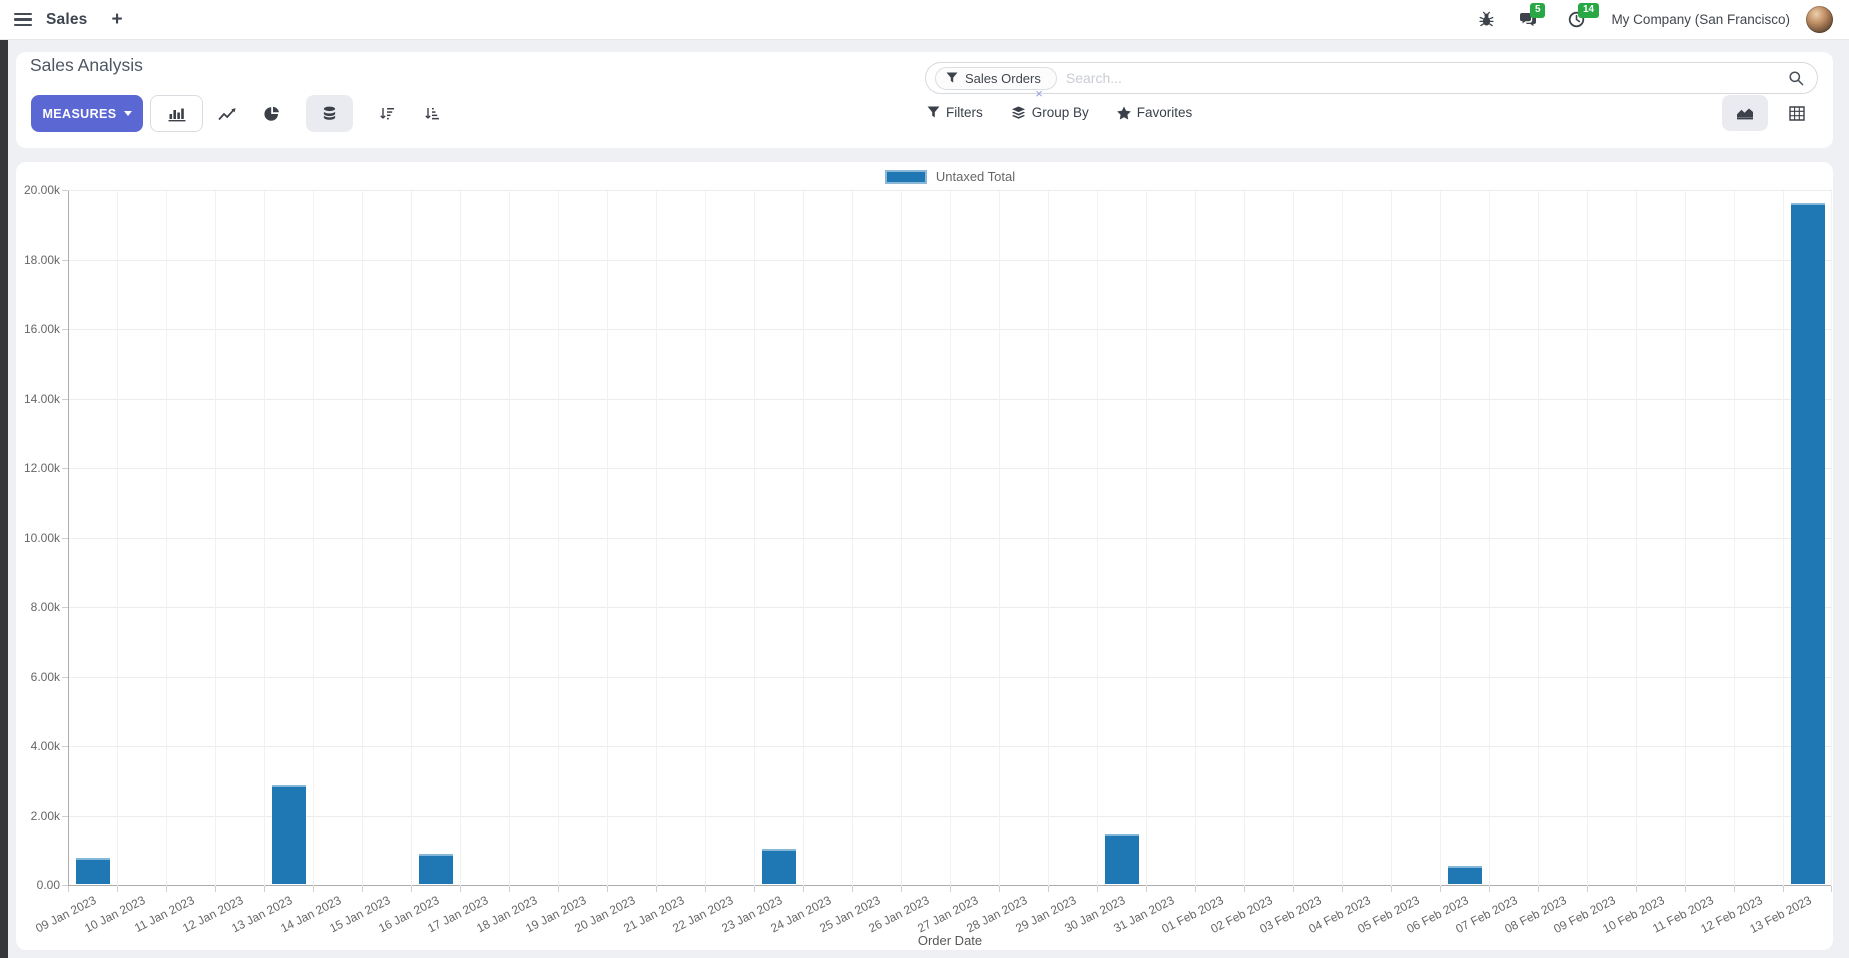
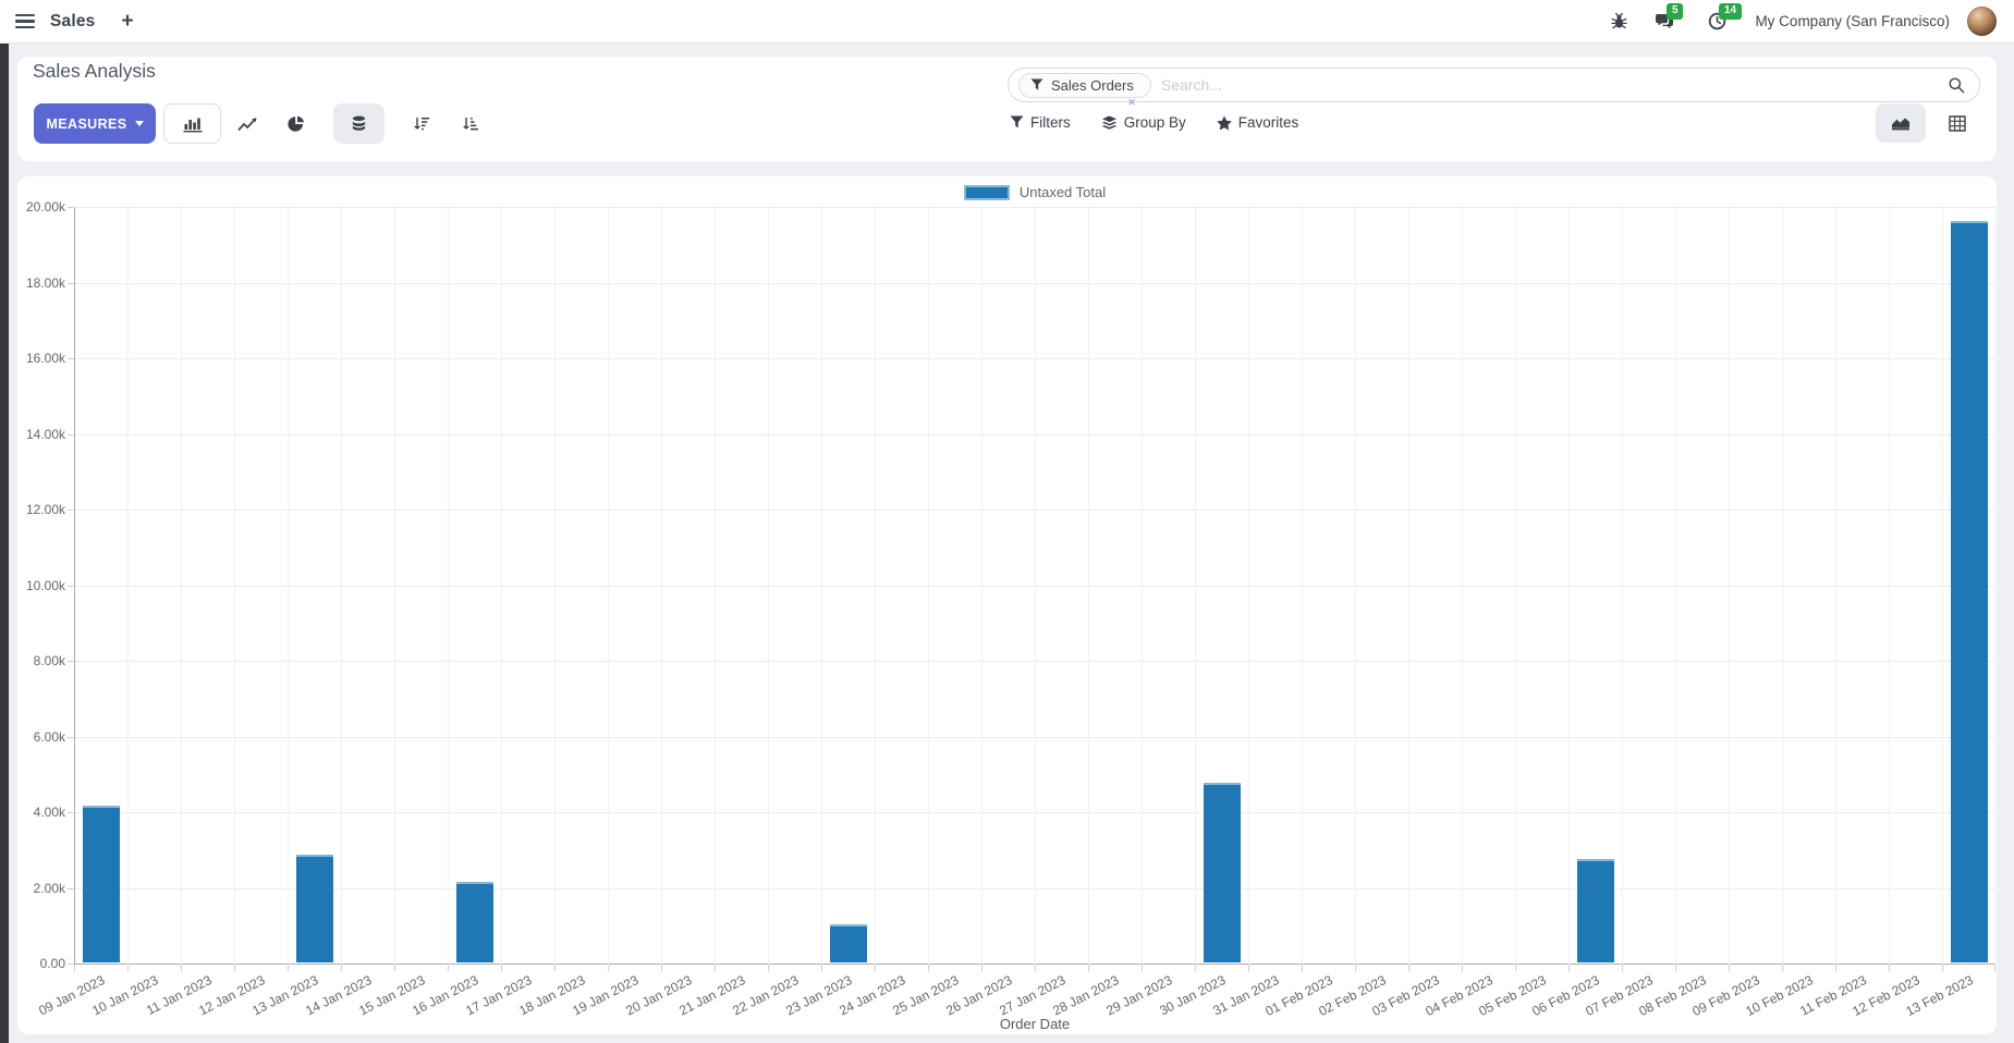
09 Jan 2023: 0.8k -> 4.2k
16 Jan 2023: 0.9k -> 2.2k
30 Jan 2023: 1.5k -> 4.8k
06 Feb 2023: 0.6k -> 2.8k
